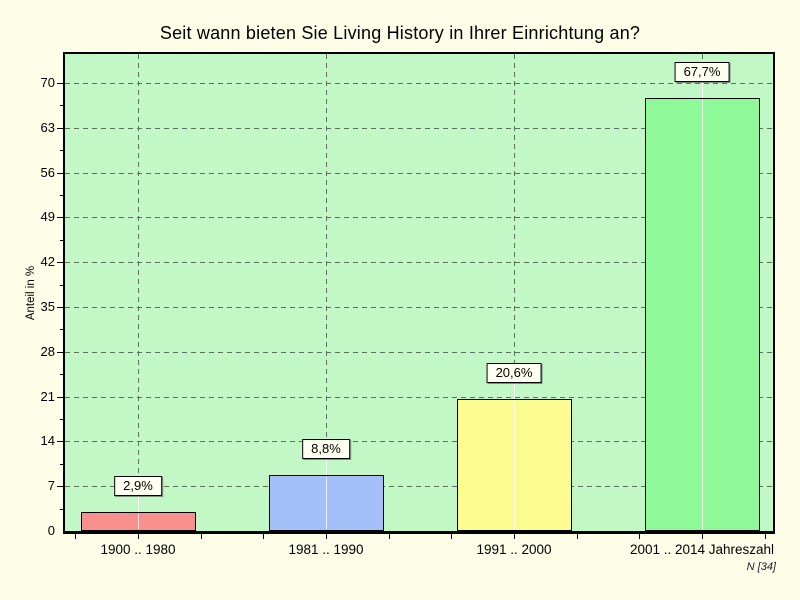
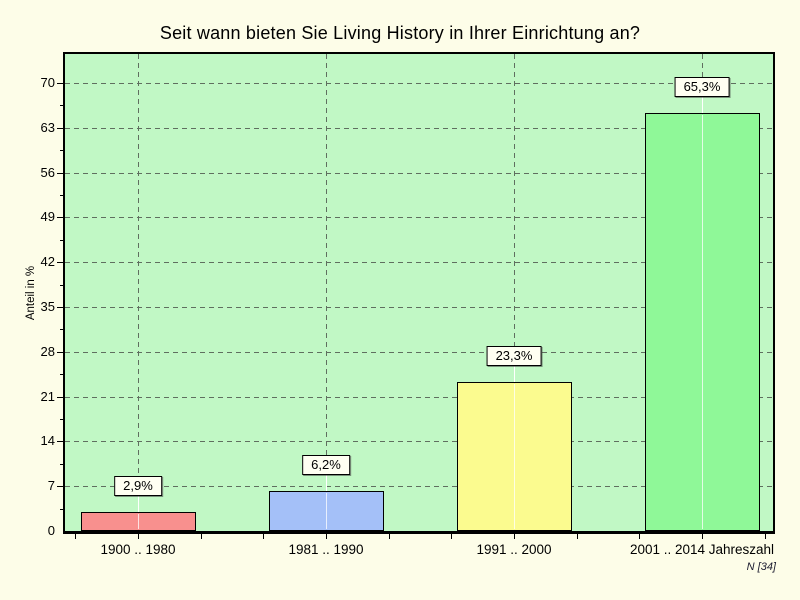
1981 .. 1990: 8,8% -> 6,2%
1991 .. 2000: 20,6% -> 23,3%
2001 .. 2014 Jahreszahl: 67,7% -> 65,3%
